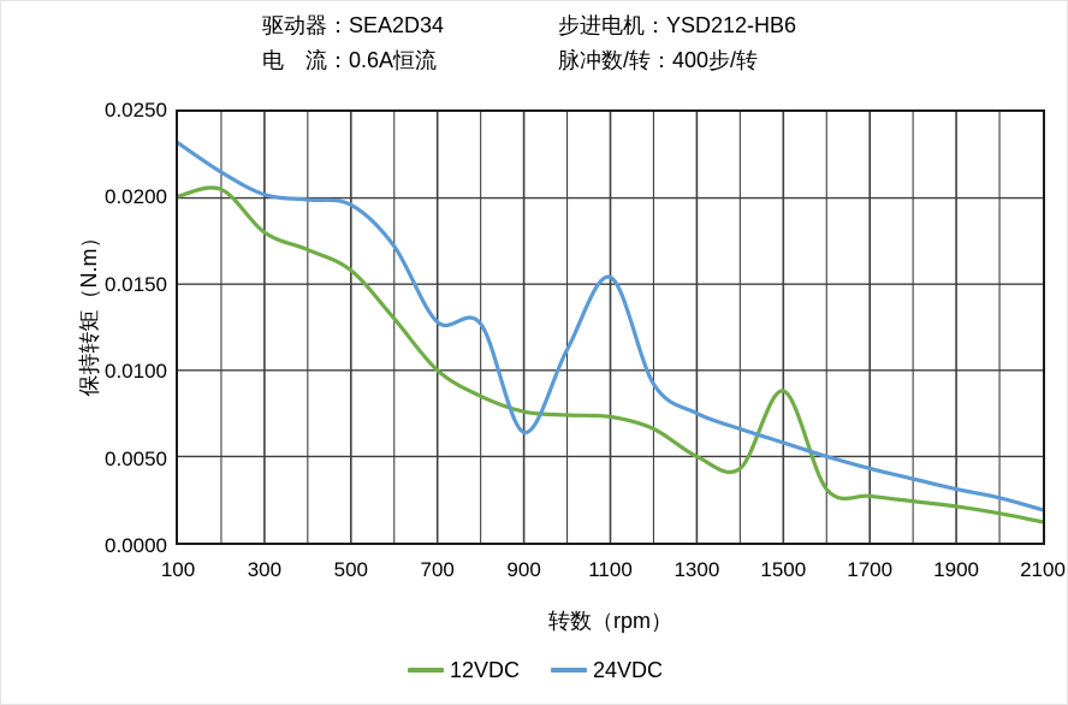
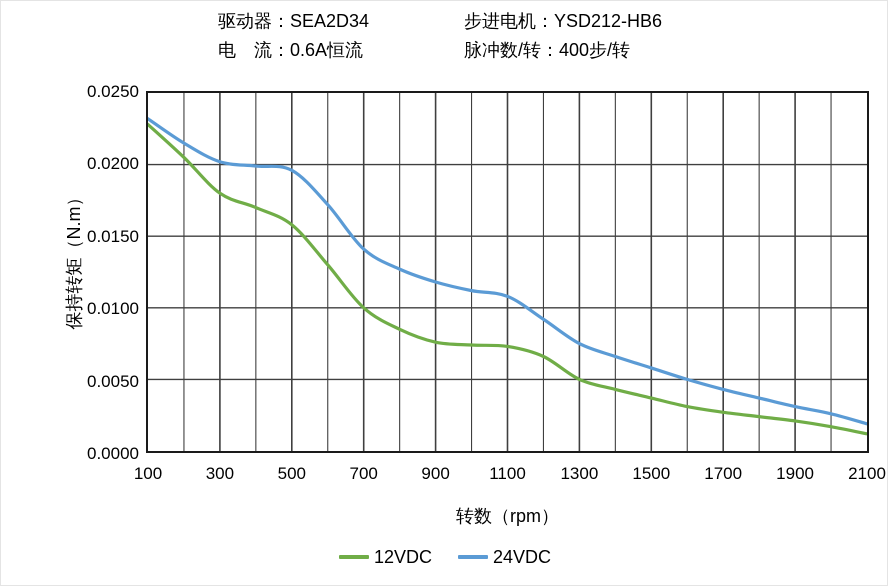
12VDC/100: 0.0201 -> 0.0228
24VDC/700: 0.0128 -> 0.0141
24VDC/900: 0.0064 -> 0.0118
24VDC/1100: 0.0154 -> 0.0108
12VDC/1500: 0.0088 -> 0.0037
